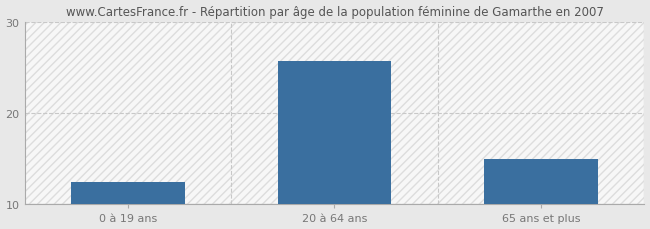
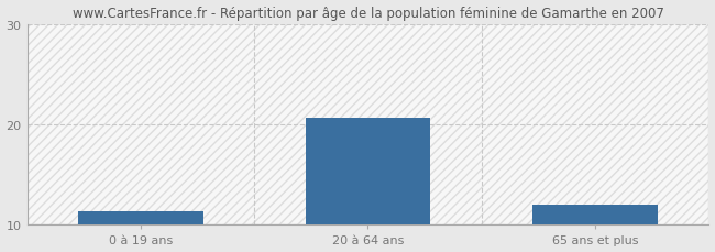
0 à 19 ans: 12.5 -> 11.4
20 à 64 ans: 25.7 -> 20.6
65 ans et plus: 15.0 -> 12.0
